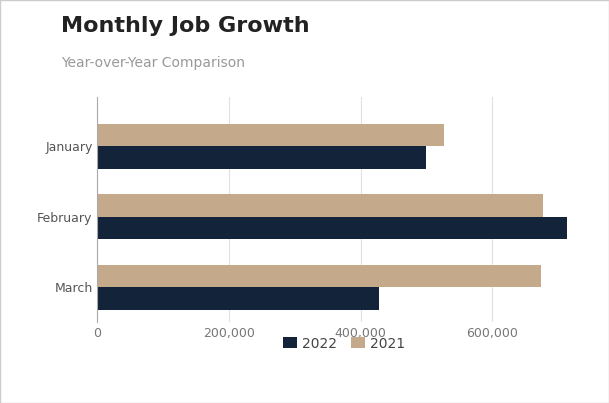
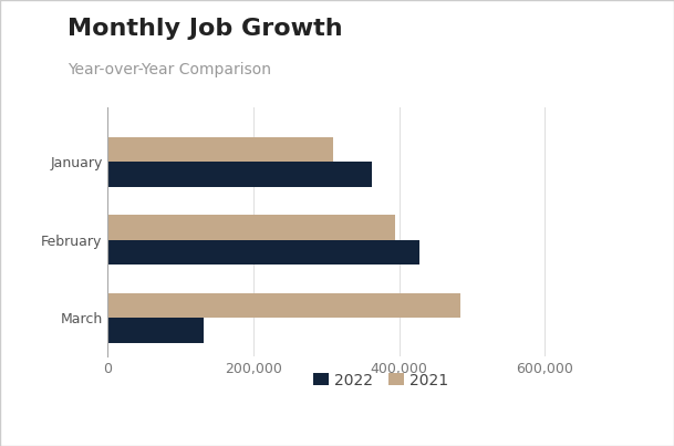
2021/January: 527,000 -> 310,000
2022/January: 500,000 -> 362,000
2021/February: 678,000 -> 394,000
2022/February: 714,000 -> 428,000
2021/March: 675,000 -> 484,000
2022/March: 428,000 -> 132,000
